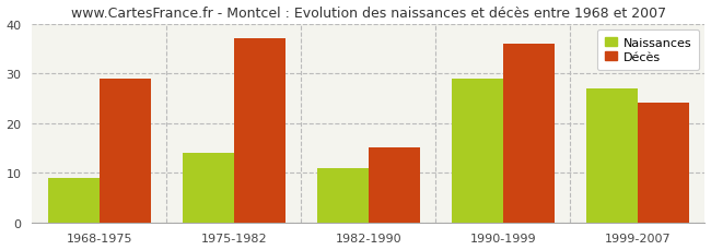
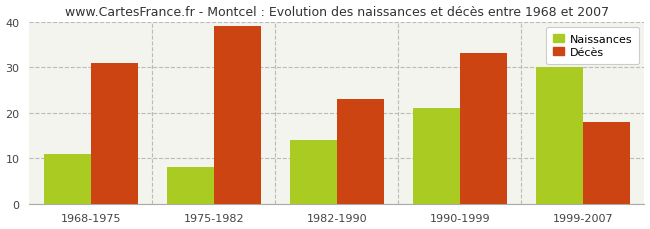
Naissances/1968-1975: 9 -> 11
Décès/1968-1975: 29 -> 31
Naissances/1975-1982: 14 -> 8
Décès/1975-1982: 37 -> 39
Naissances/1982-1990: 11 -> 14
Décès/1982-1990: 15 -> 23
Naissances/1990-1999: 29 -> 21
Décès/1990-1999: 36 -> 33
Naissances/1999-2007: 27 -> 30
Décès/1999-2007: 24 -> 18
